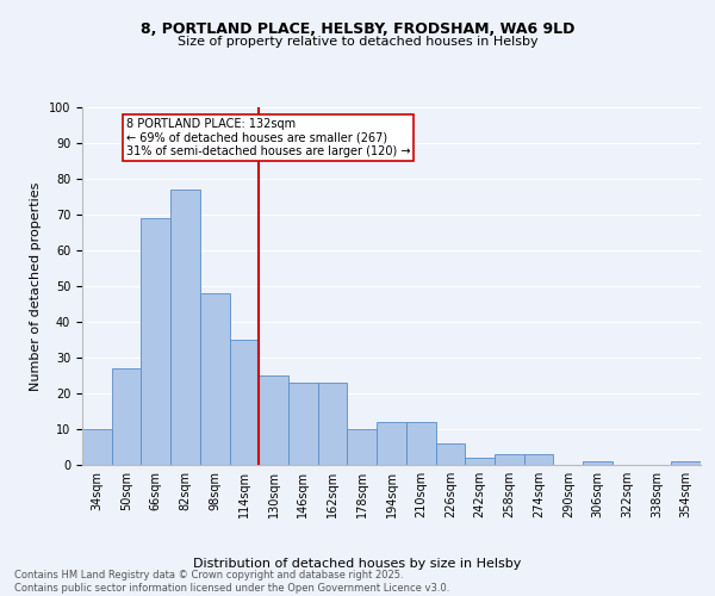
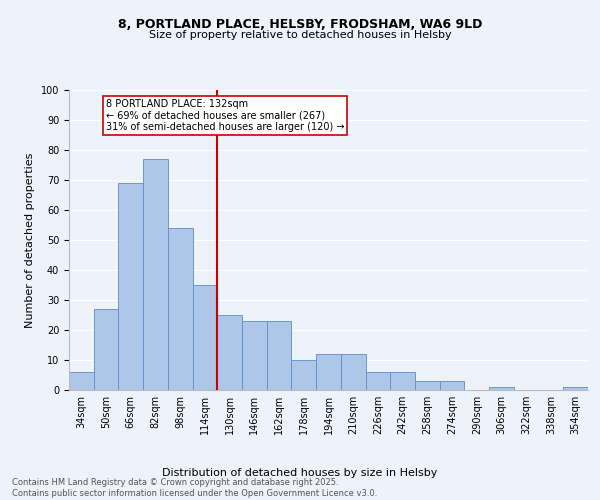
34sqm: 10 -> 6
98sqm: 48 -> 54
242sqm: 2 -> 6
